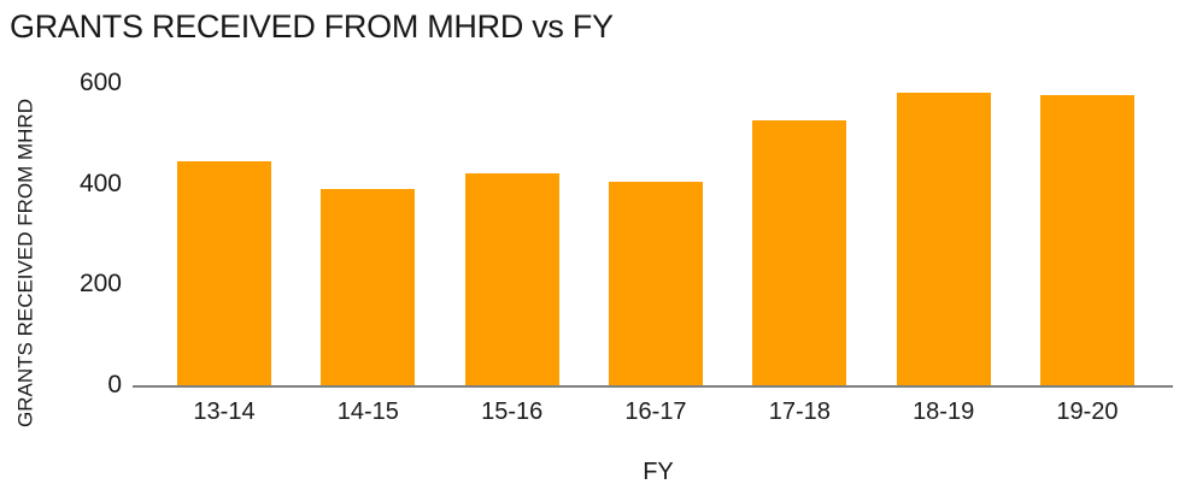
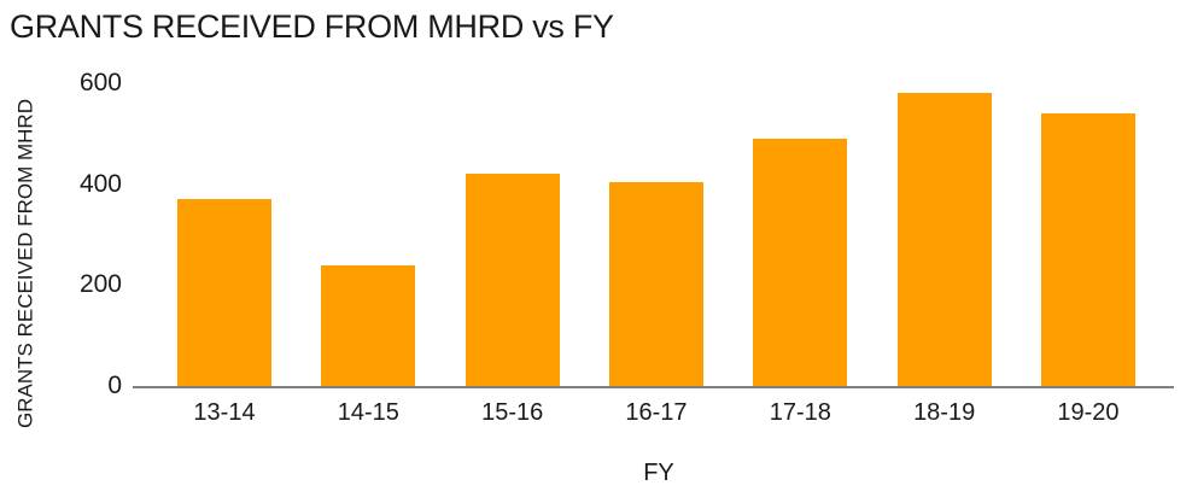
13-14: 440 -> 370
14-15: 390 -> 240
17-18: 520 -> 490
19-20: 580 -> 540
